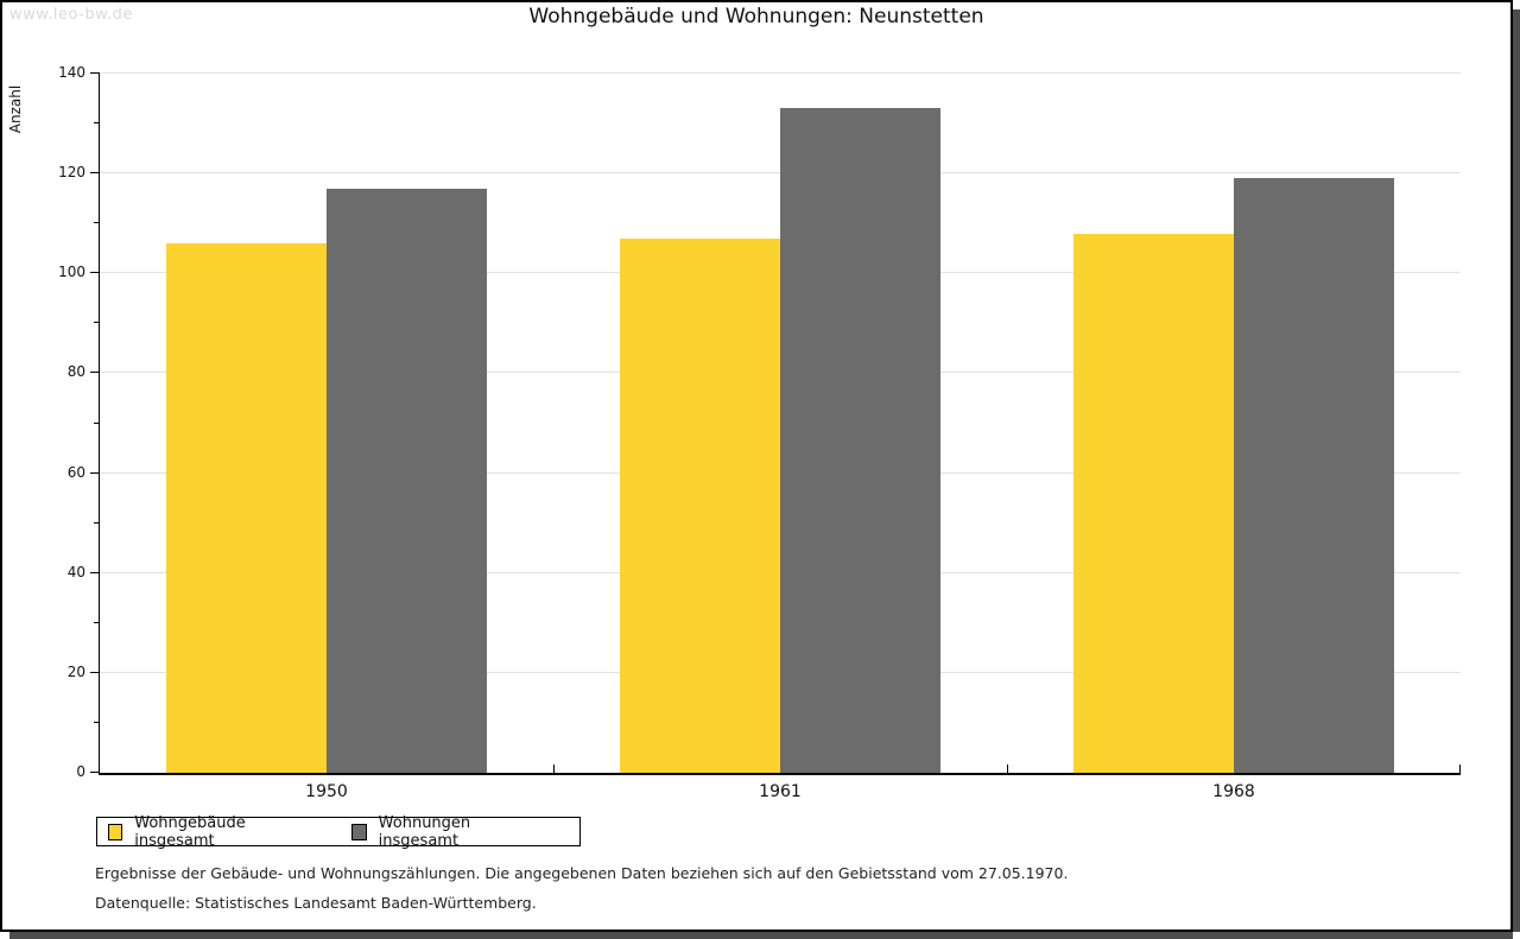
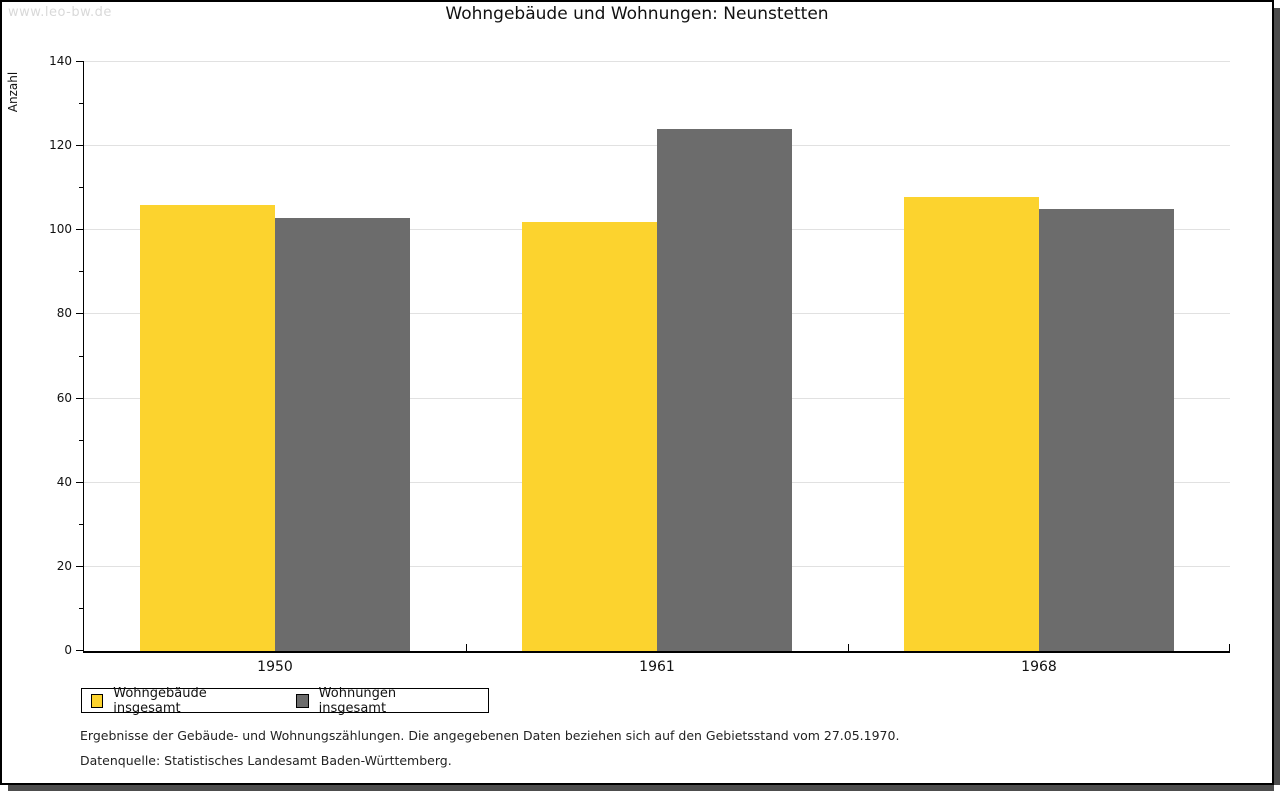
Wohnungen insgesamt/1950: 117 -> 103
Wohngebäude insgesamt/1961: 107 -> 102
Wohnungen insgesamt/1961: 133 -> 124
Wohnungen insgesamt/1968: 119 -> 105
